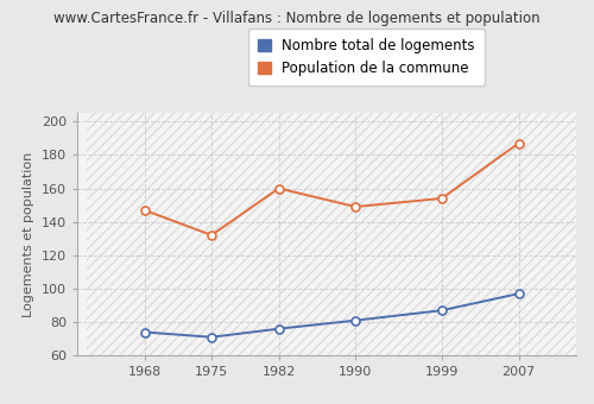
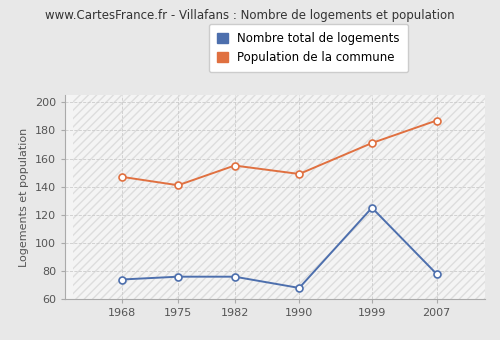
Nombre total de logements/1975: 71 -> 76
Population de la commune/1975: 132 -> 141
Population de la commune/1982: 160 -> 155
Nombre total de logements/1990: 81 -> 68
Nombre total de logements/1999: 87 -> 125
Population de la commune/1999: 154 -> 171
Nombre total de logements/2007: 97 -> 78
